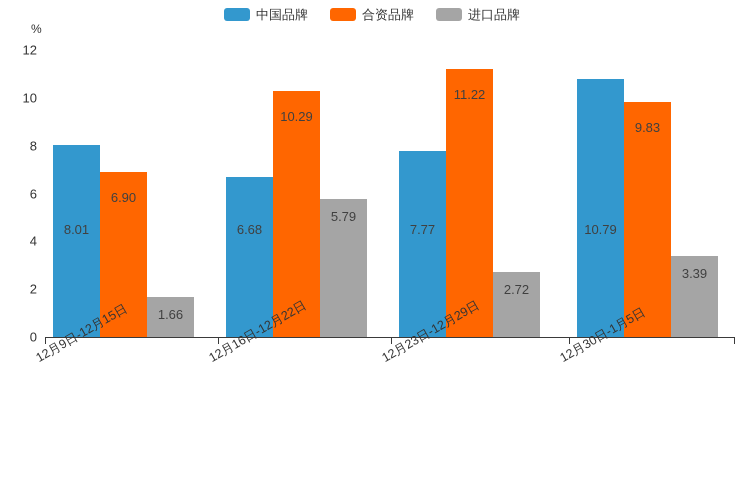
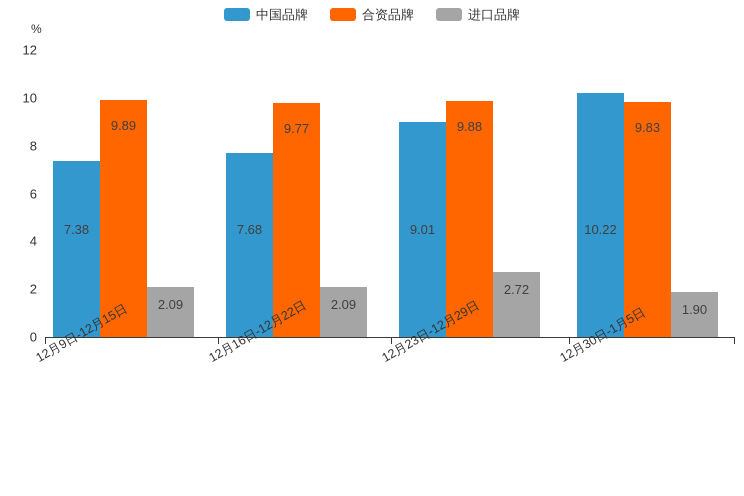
中国品牌/12月9日-12月15日: 8.01 -> 7.38
合资品牌/12月9日-12月15日: 6.90 -> 9.89
进口品牌/12月9日-12月15日: 1.66 -> 2.09
中国品牌/12月16日-12月22日: 6.68 -> 7.68
合资品牌/12月16日-12月22日: 10.29 -> 9.77
进口品牌/12月16日-12月22日: 5.79 -> 2.09
中国品牌/12月23日-12月29日: 7.77 -> 9.01
合资品牌/12月23日-12月29日: 11.22 -> 9.88
中国品牌/12月30日-1月5日: 10.79 -> 10.22
进口品牌/12月30日-1月5日: 3.39 -> 1.90
